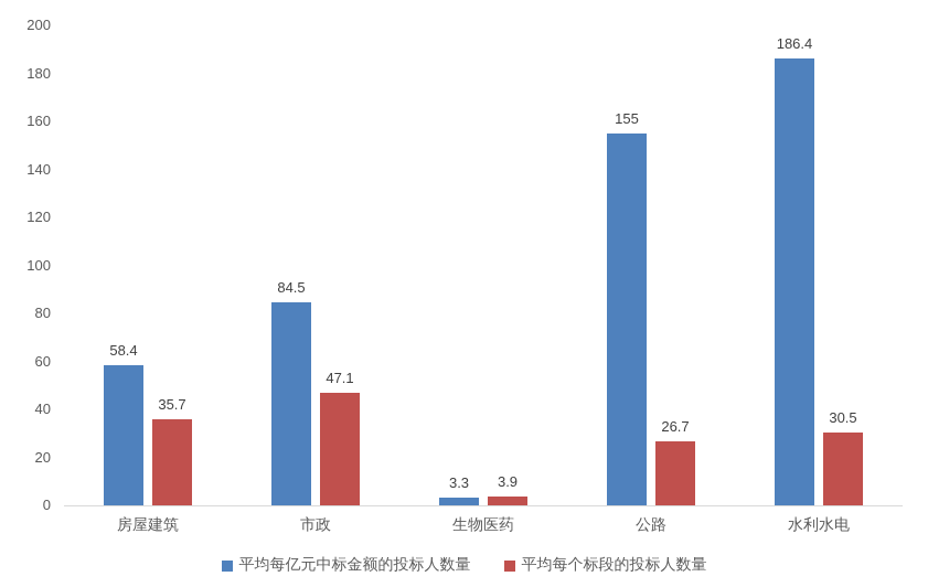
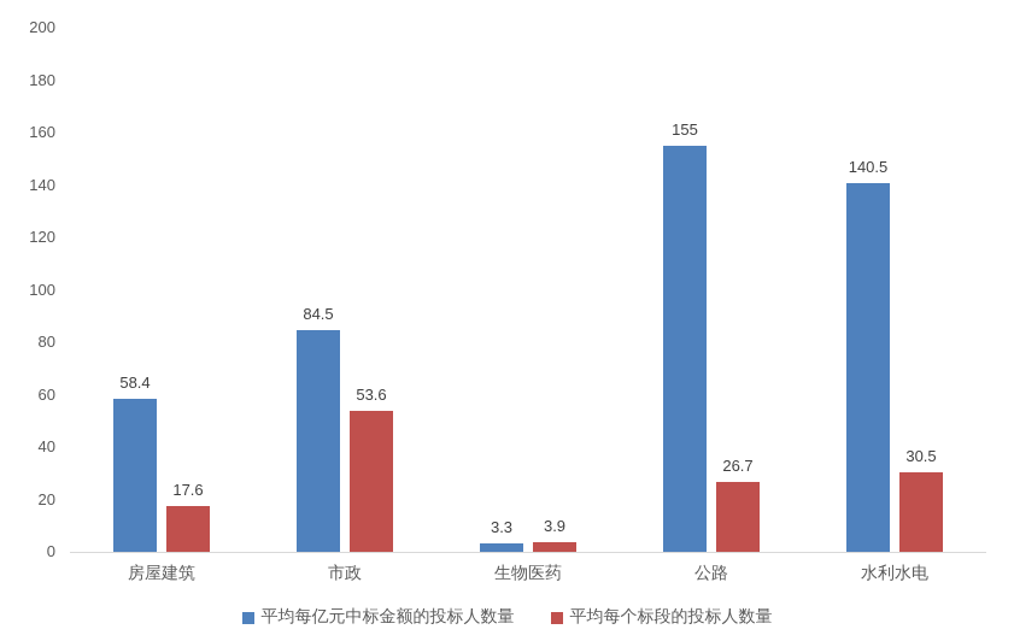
平均每个标段的投标人数量/房屋建筑: 35.7 -> 17.6
平均每个标段的投标人数量/市政: 47.1 -> 53.6
平均每亿元中标金额的投标人数量/水利水电: 186.4 -> 140.5
